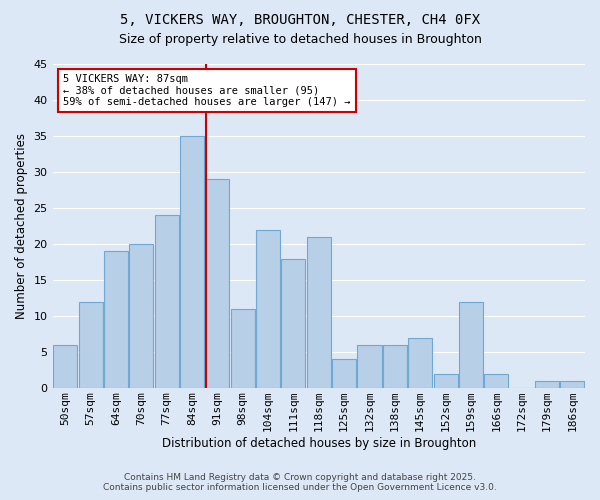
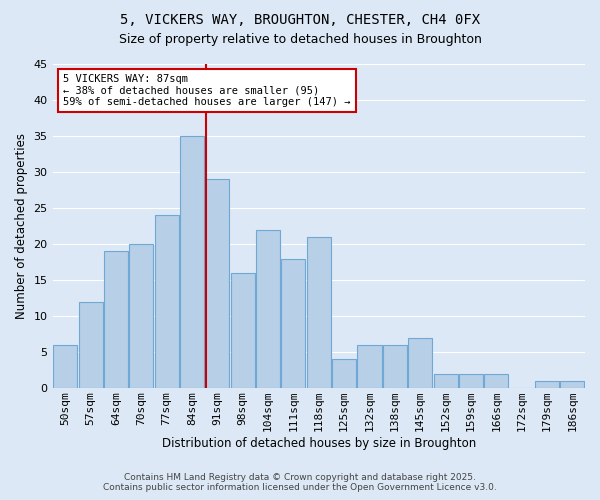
98sqm: 11 -> 16
159sqm: 12 -> 2
